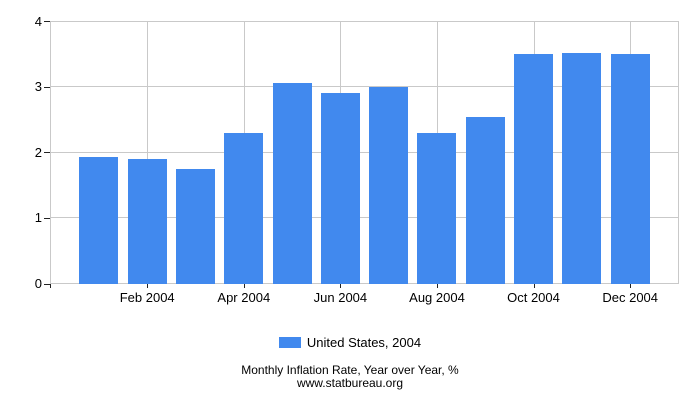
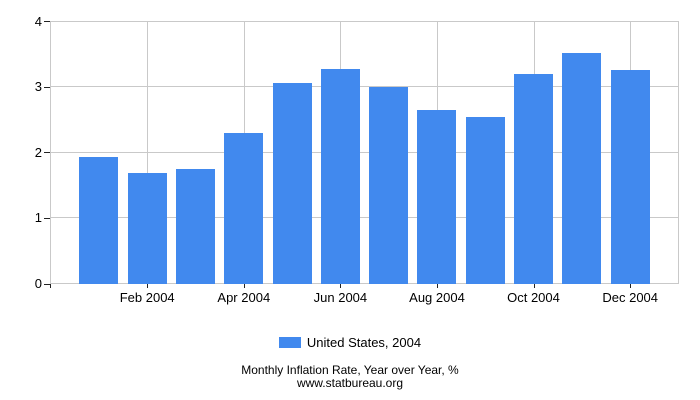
Feb 2004: 1.9 -> 1.7
Jun 2004: 2.9 -> 3.3
Aug 2004: 2.3 -> 2.6
Oct 2004: 3.5 -> 3.2
Dec 2004: 3.5 -> 3.3
